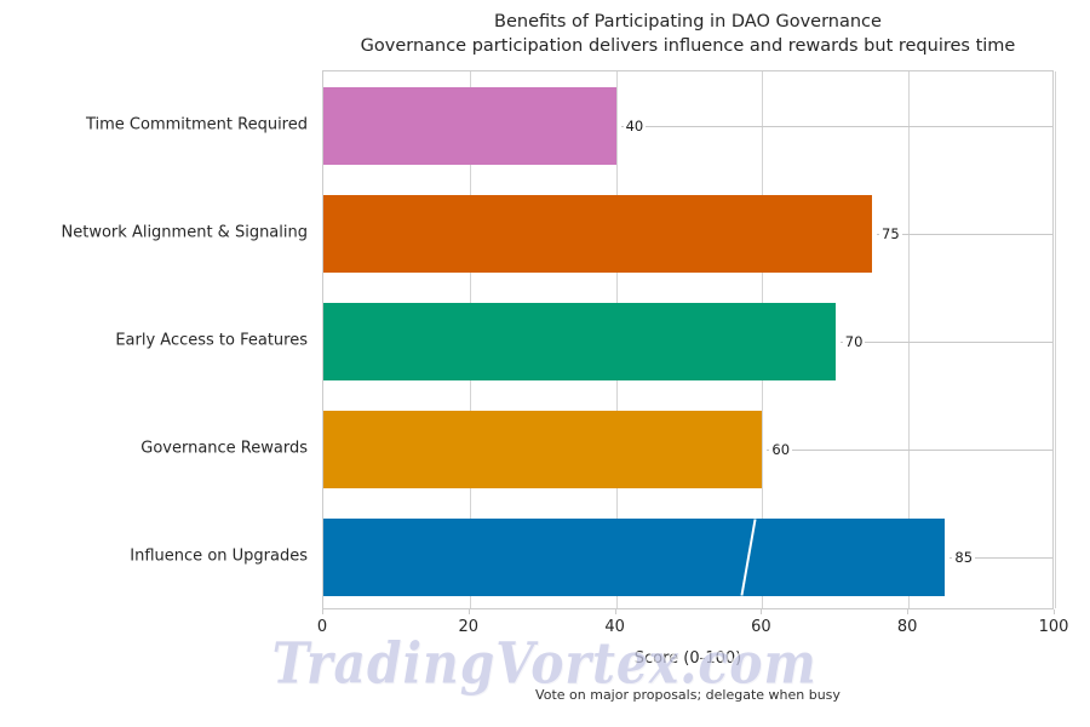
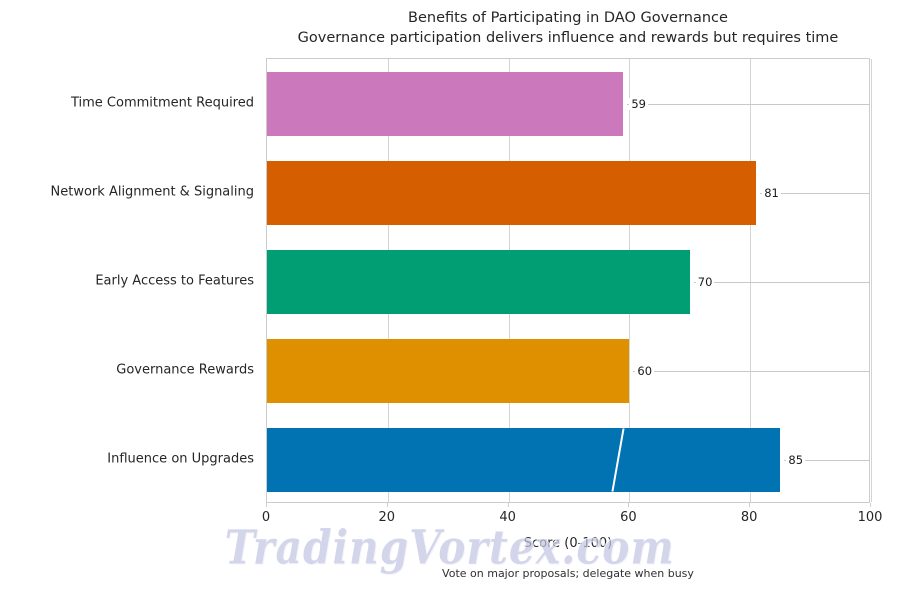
Network Alignment & Signaling: 75 -> 81
Time Commitment Required: 40 -> 59
